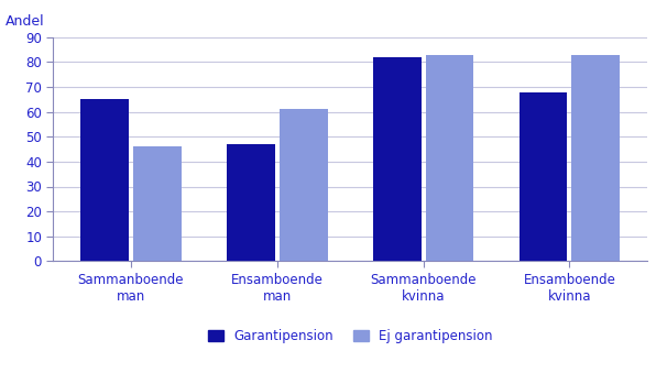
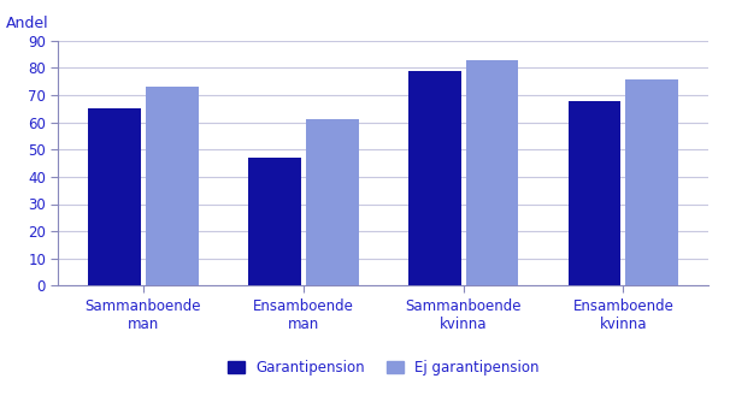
Ej garantipension/Sammanboende man: 46 -> 73
Garantipension/Sammanboende kvinna: 82 -> 79
Ej garantipension/Ensamboende kvinna: 83 -> 76
